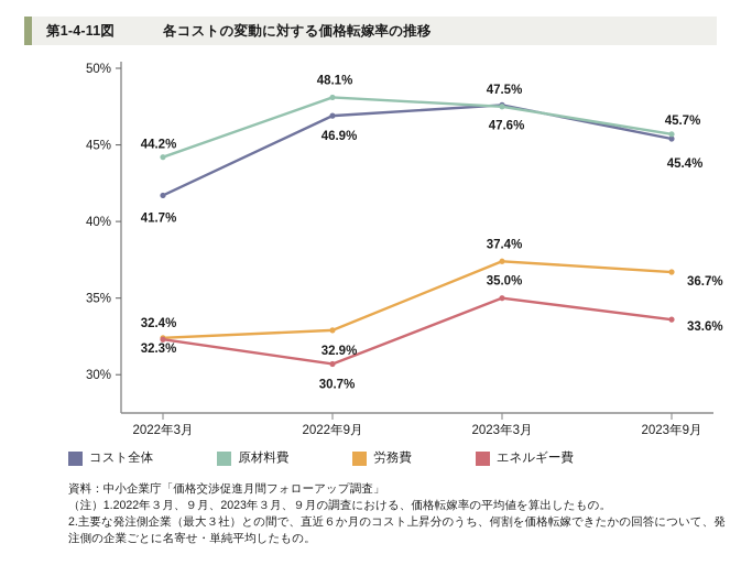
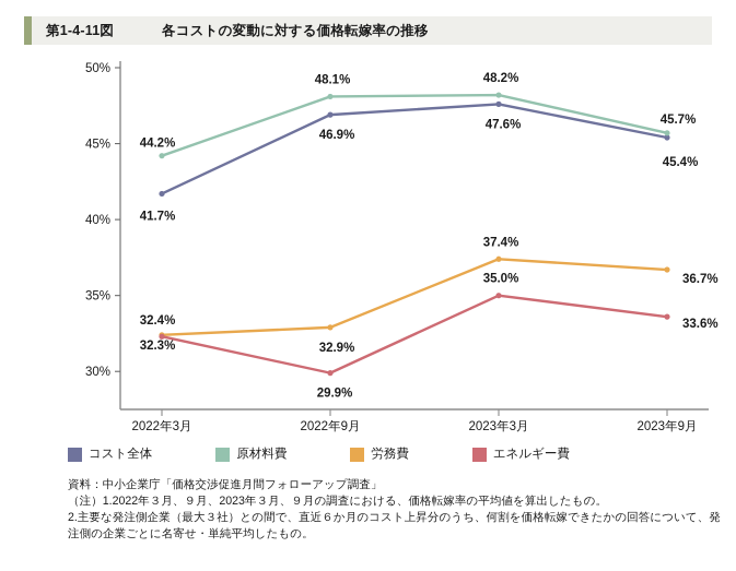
エネルギー費/2022年9月: 30.7% -> 29.9%
原材料費/2023年3月: 47.5% -> 48.2%
